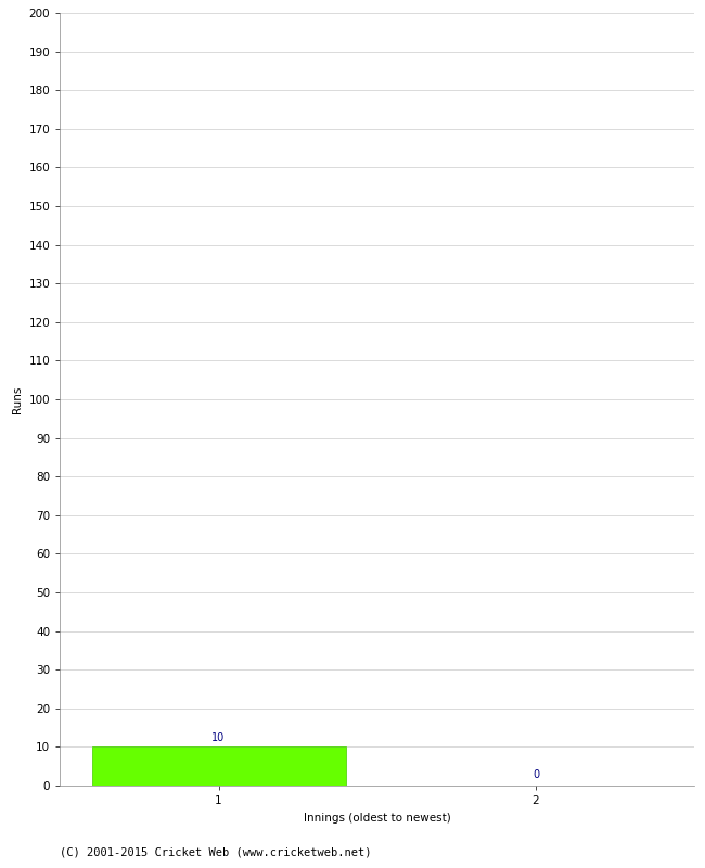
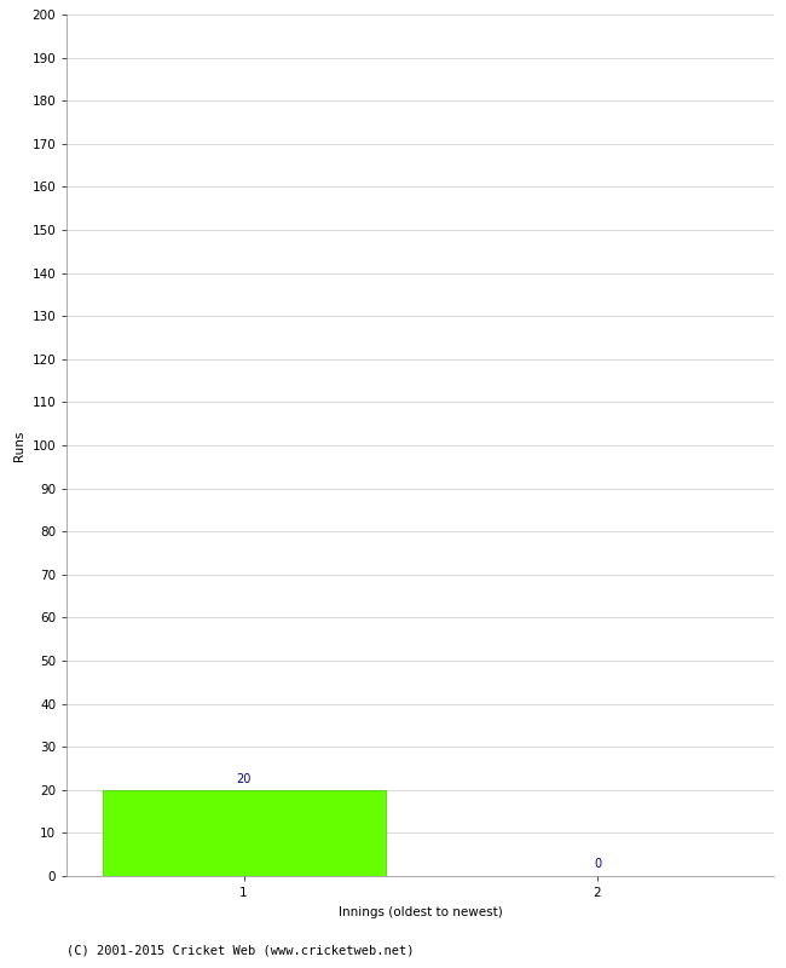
1: 10 -> 20
